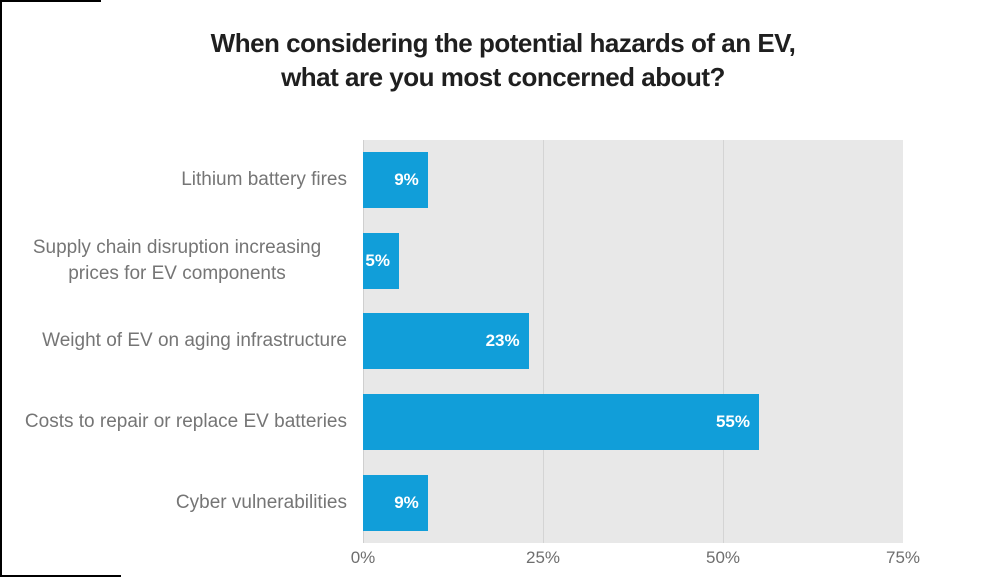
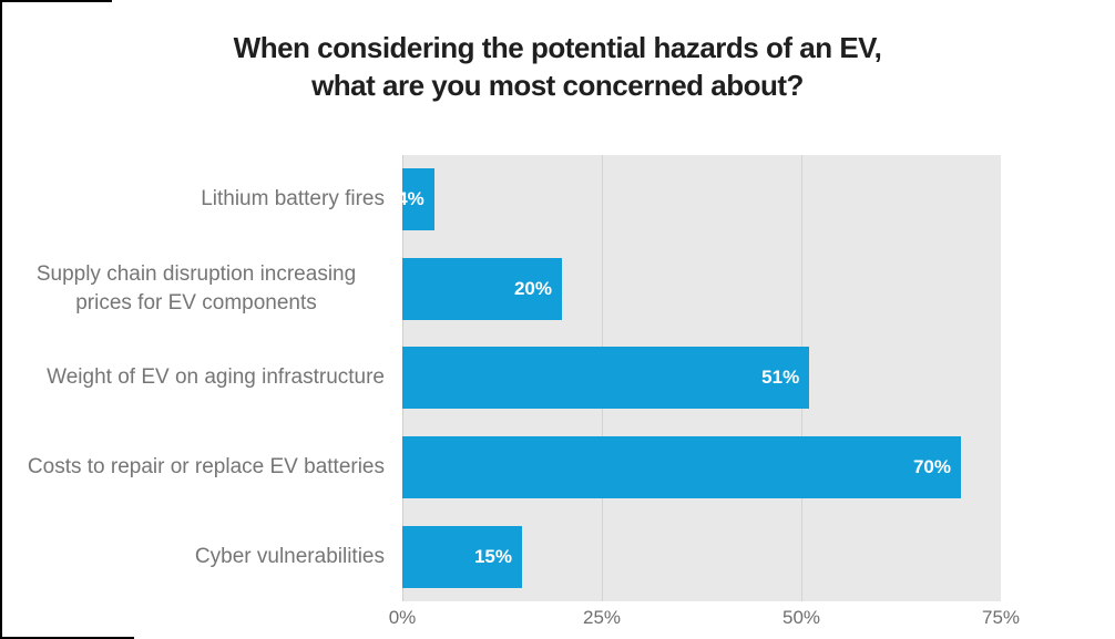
Lithium battery fires: 9% -> 4%
Supply chain disruption increasing prices for EV components: 5% -> 20%
Weight of EV on aging infrastructure: 23% -> 51%
Costs to repair or replace EV batteries: 55% -> 70%
Cyber vulnerabilities: 9% -> 15%
